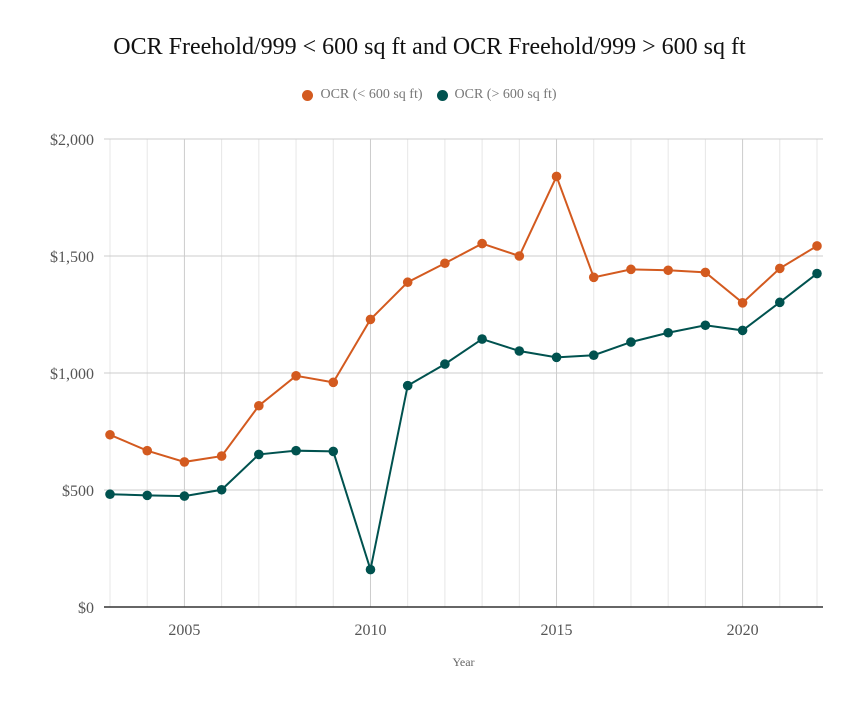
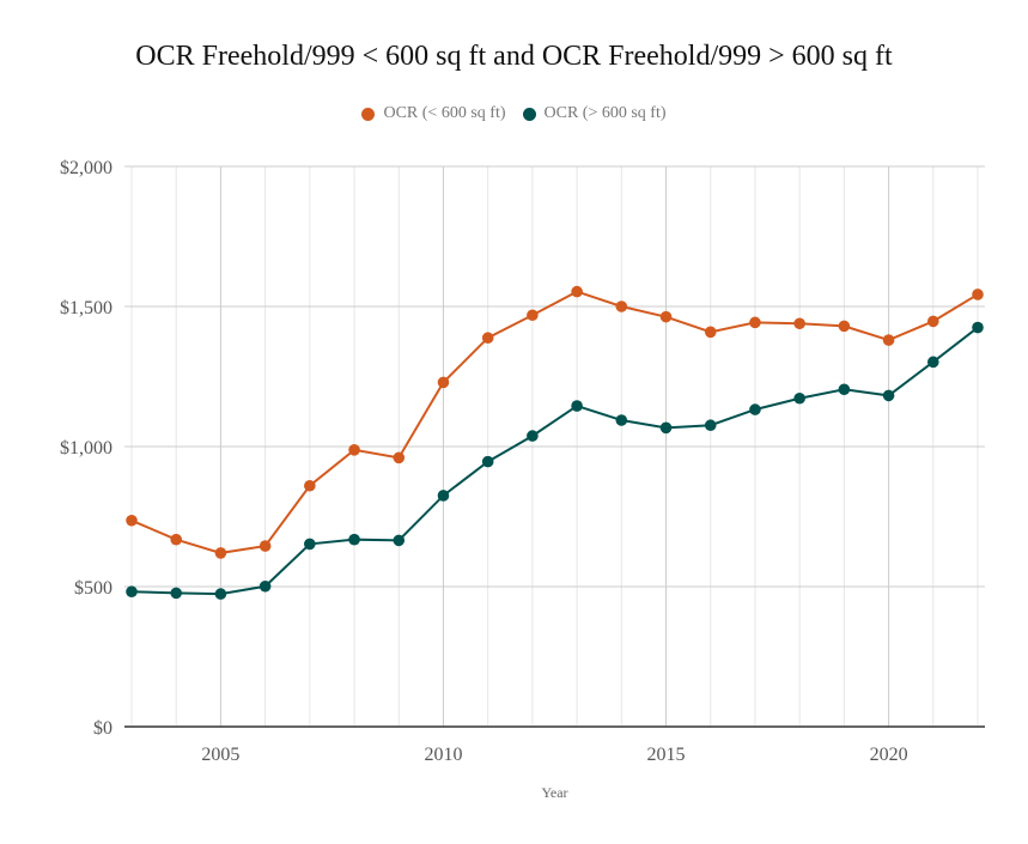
OCR (> 600 sq ft)/2010: $160 -> $820
OCR (< 600 sq ft)/2015: $1840 -> $1460
OCR (< 600 sq ft)/2020: $1300 -> $1380
